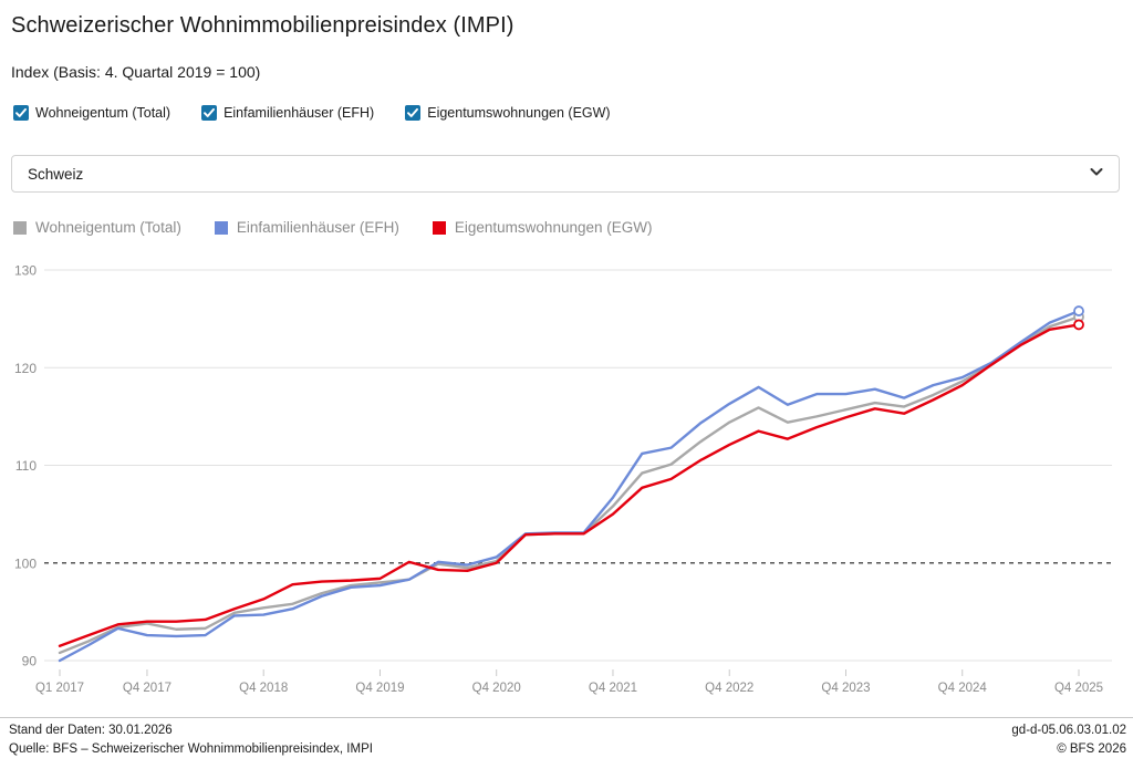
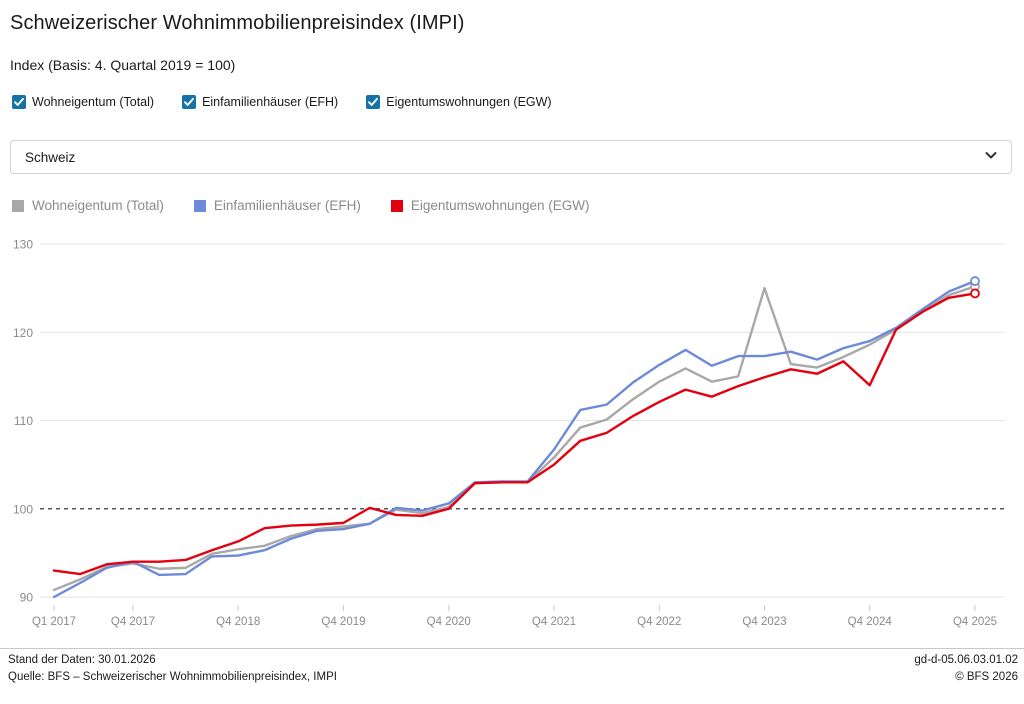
Eigentumswohnungen (EGW)/Q1 2017: 92 -> 93
Einfamilienhäuser (EFH)/Q4 2017: 93 -> 94
Wohneigentum (Total)/Q4 2023: 116 -> 125
Eigentumswohnungen (EGW)/Q4 2024: 118 -> 114
